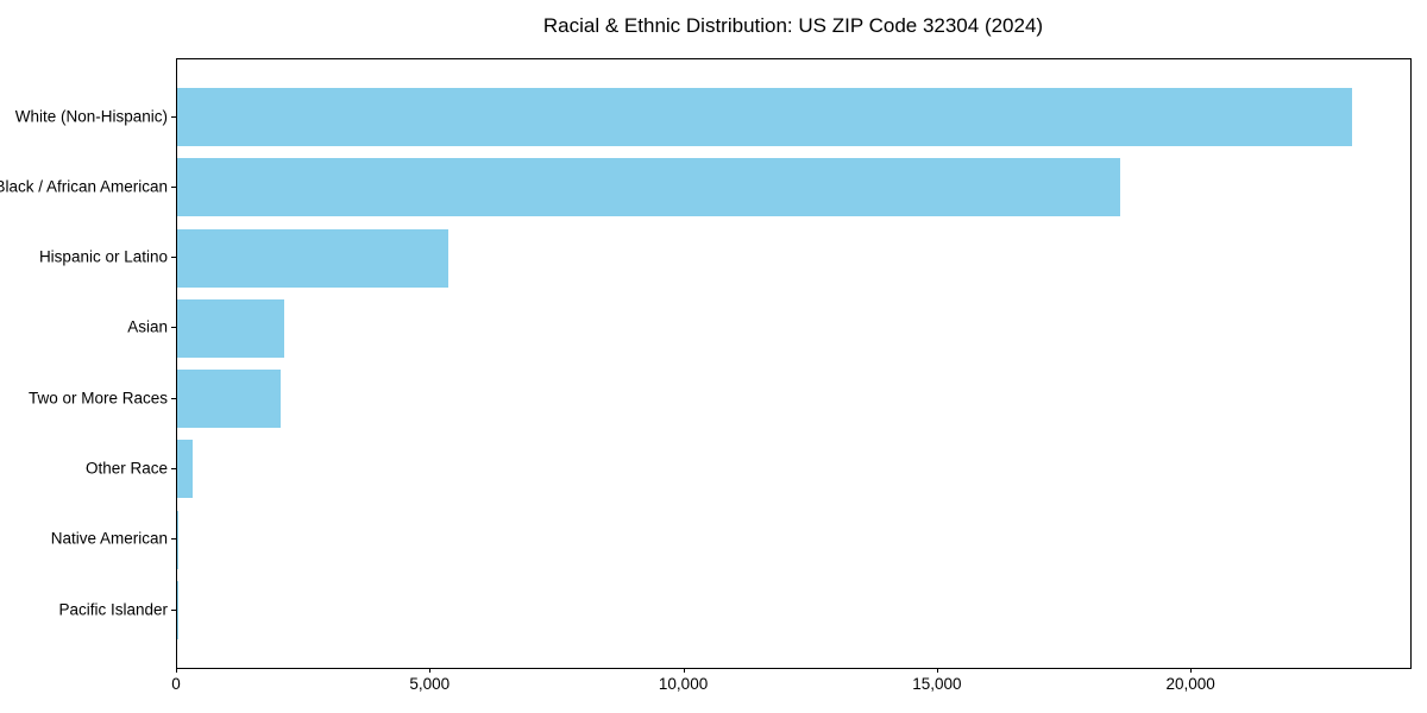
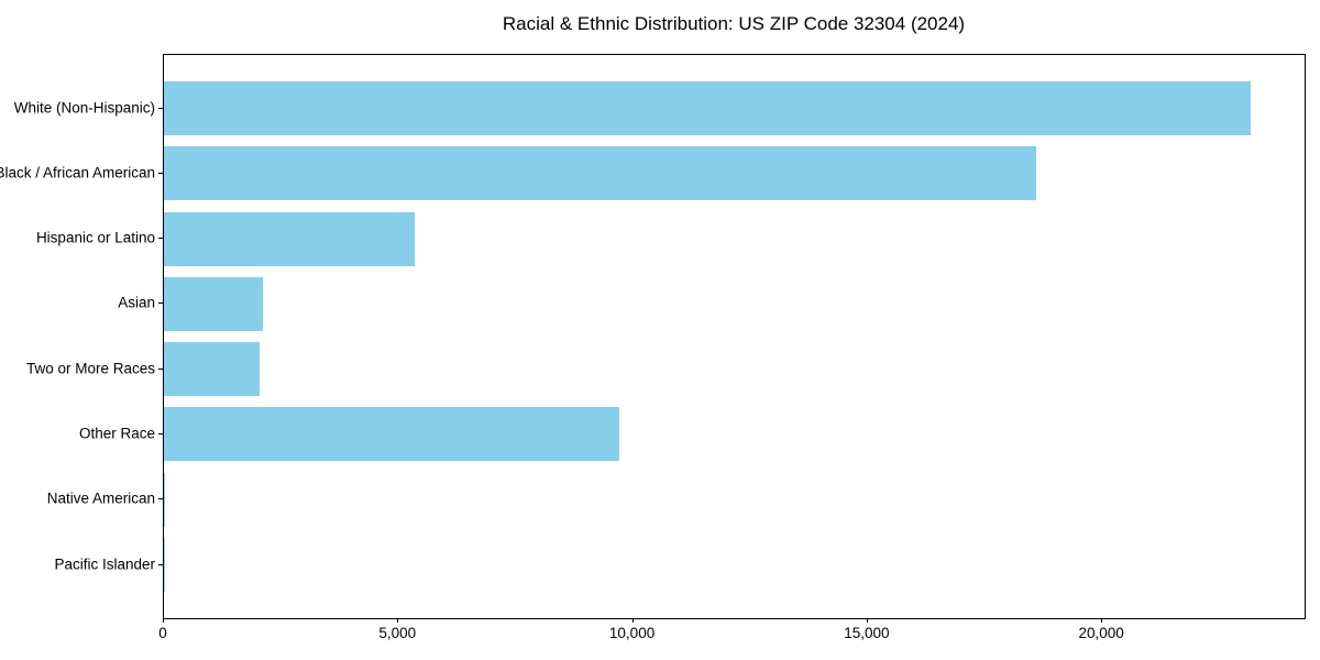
Other Race: 300 -> 9700
